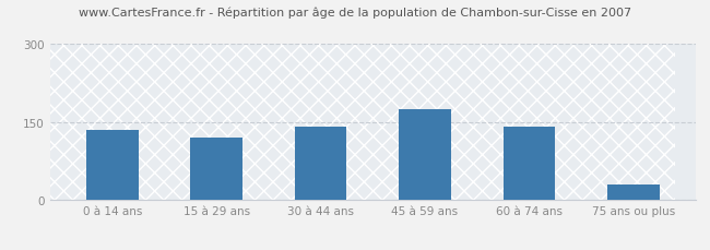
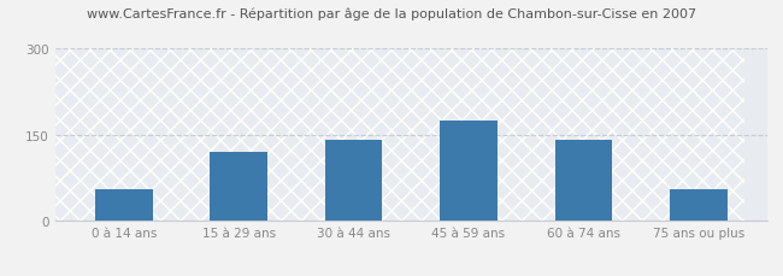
0 à 14 ans: 135 -> 55
75 ans ou plus: 30 -> 55
